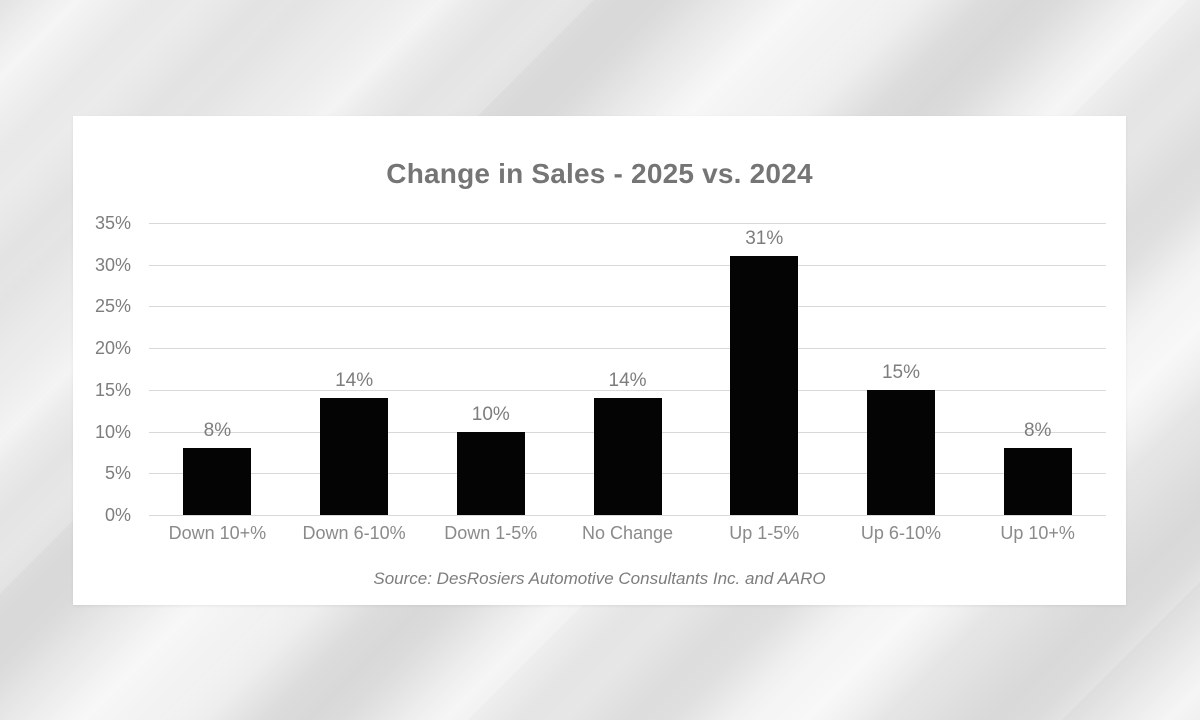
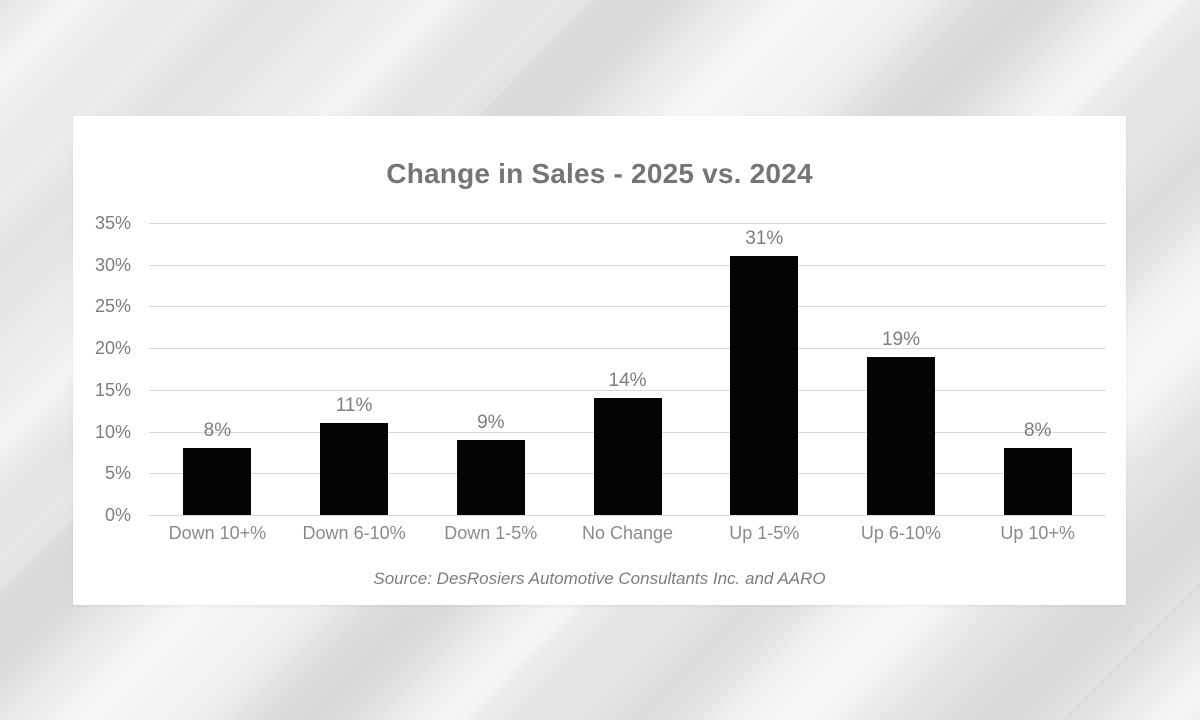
Down 6-10%: 14% -> 11%
Down 1-5%: 10% -> 9%
Up 6-10%: 15% -> 19%
